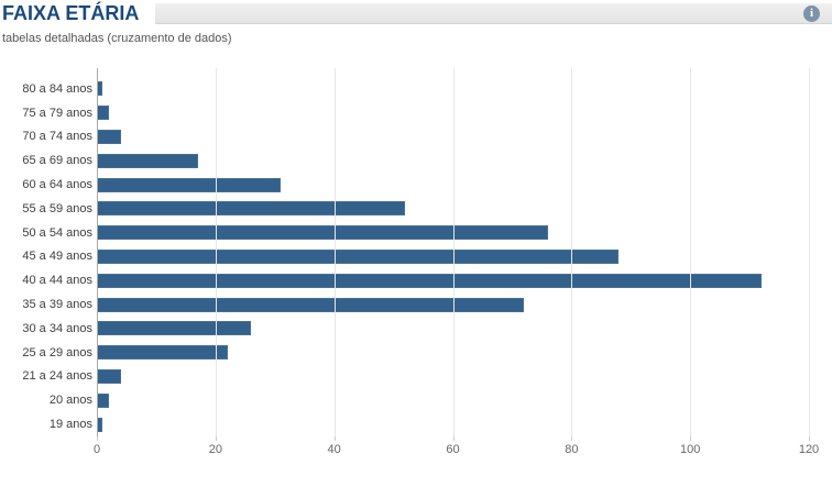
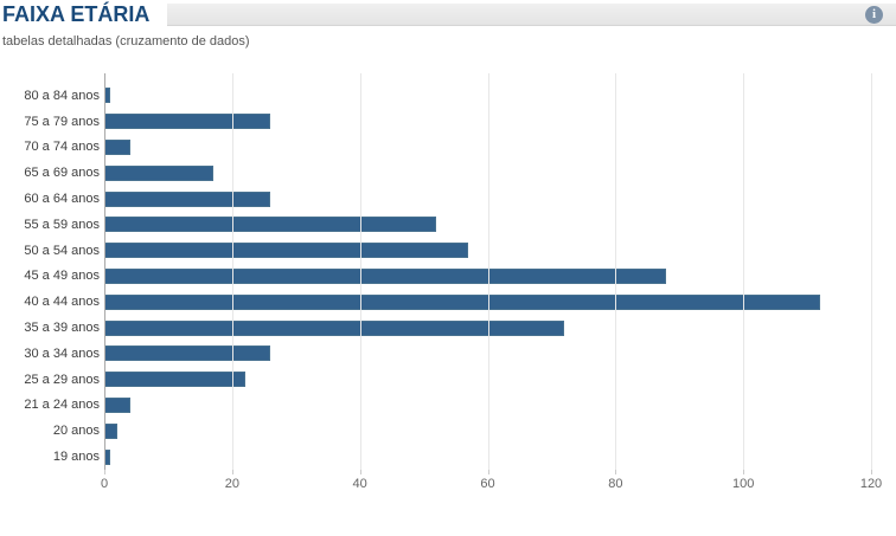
75 a 79 anos: 2 -> 26
60 a 64 anos: 31 -> 26
50 a 54 anos: 76 -> 57
